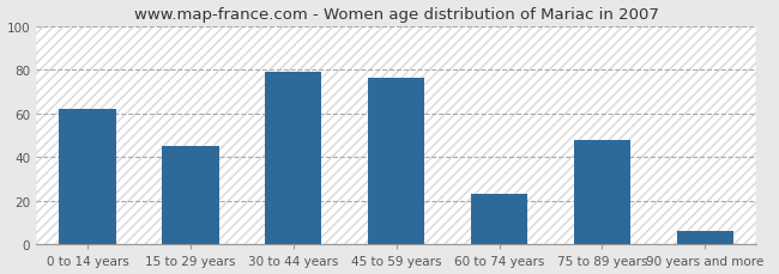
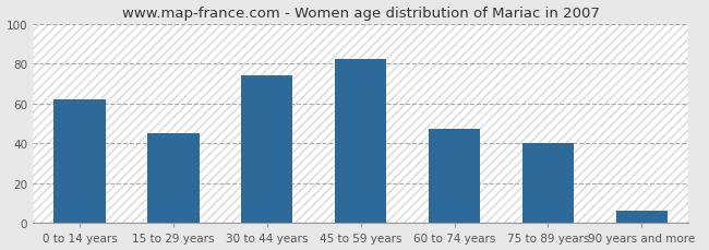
30 to 44 years: 79 -> 74
45 to 59 years: 76 -> 82
60 to 74 years: 23 -> 47
75 to 89 years: 48 -> 40
